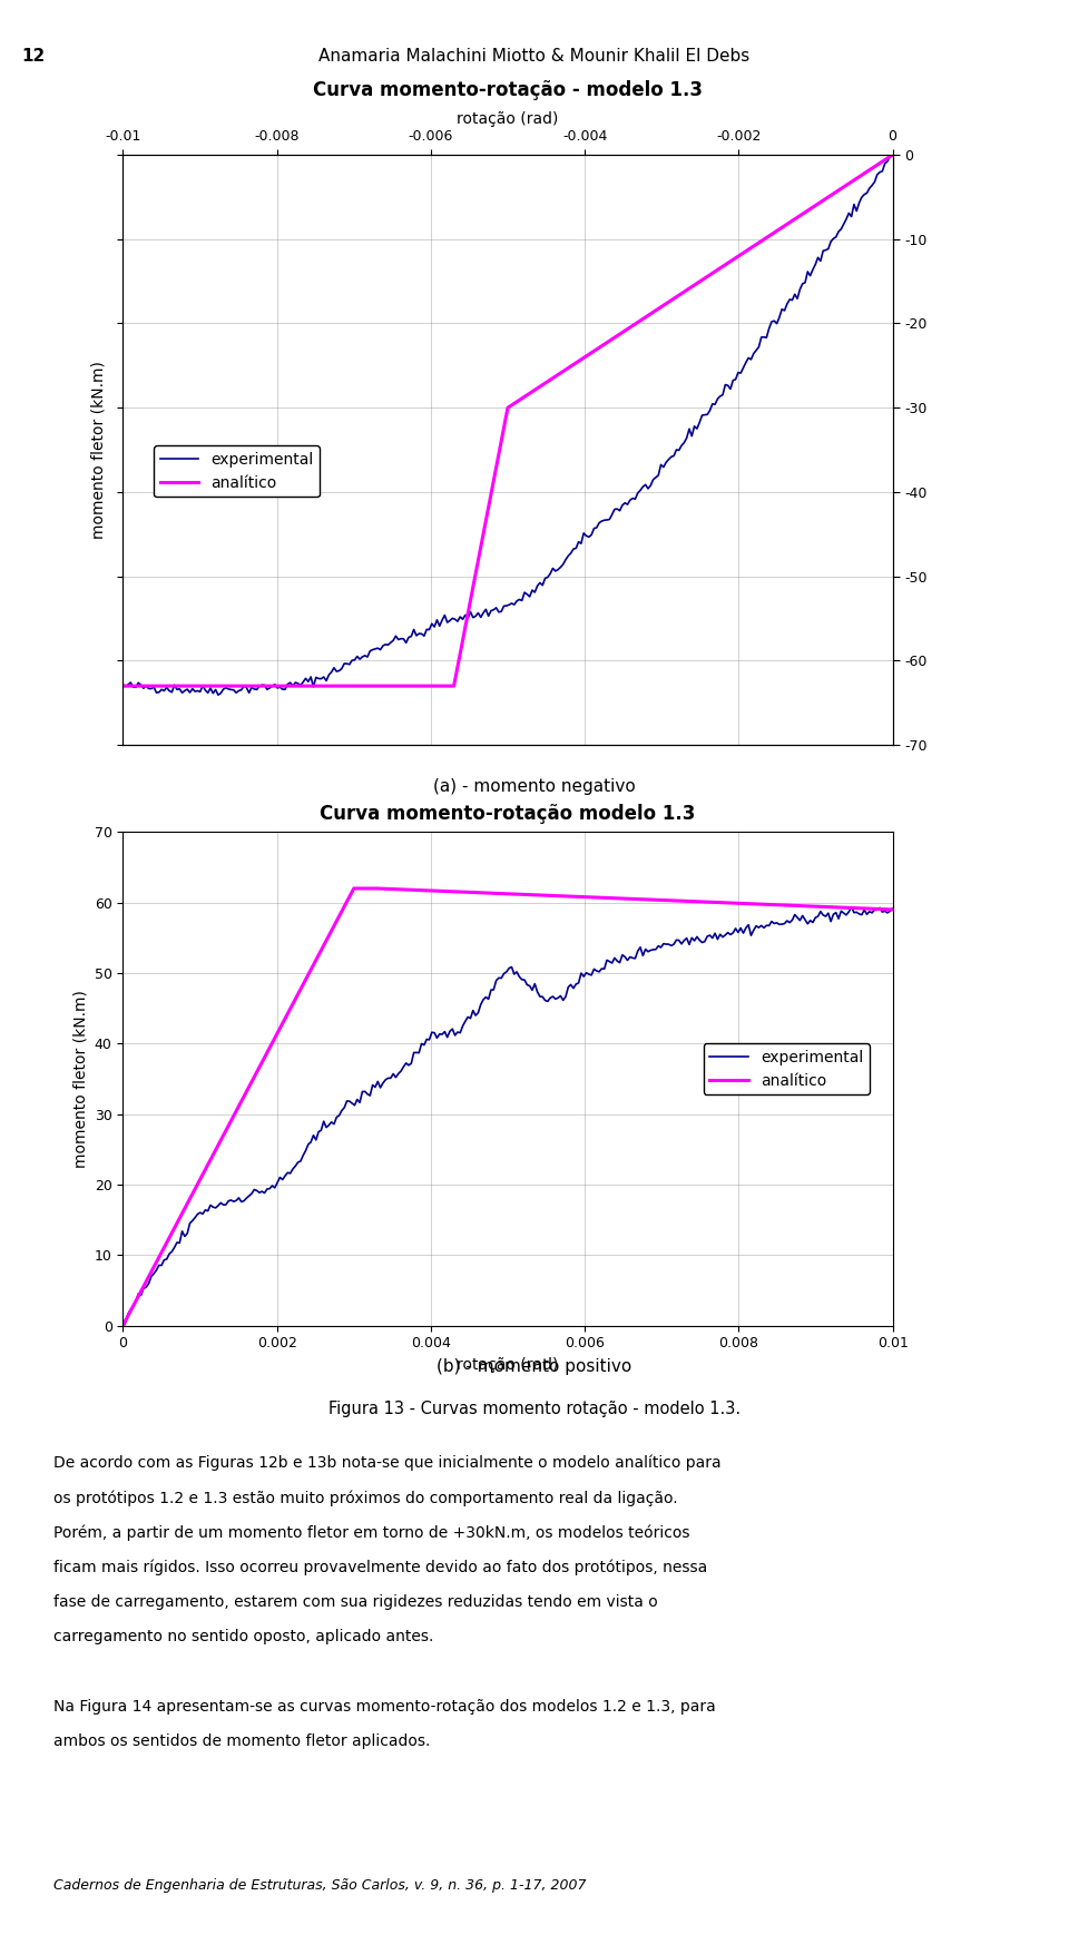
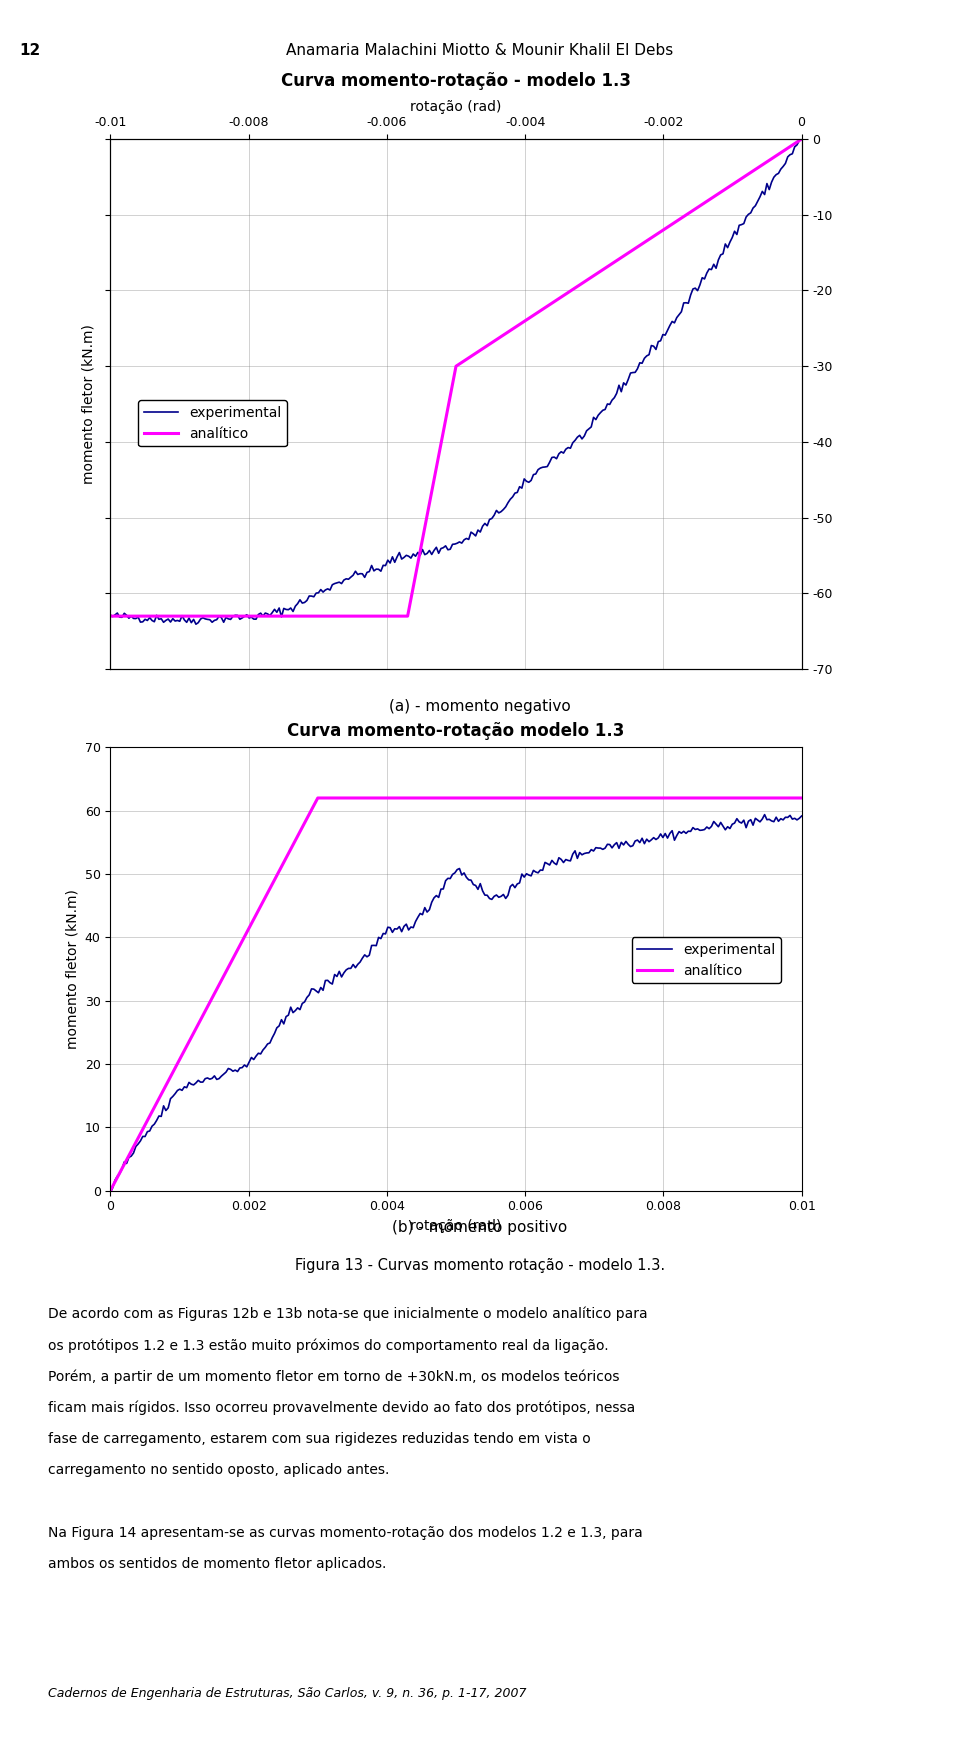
Curva momento-rotação modelo 1.3/analítico/0.01: 59 -> 62
